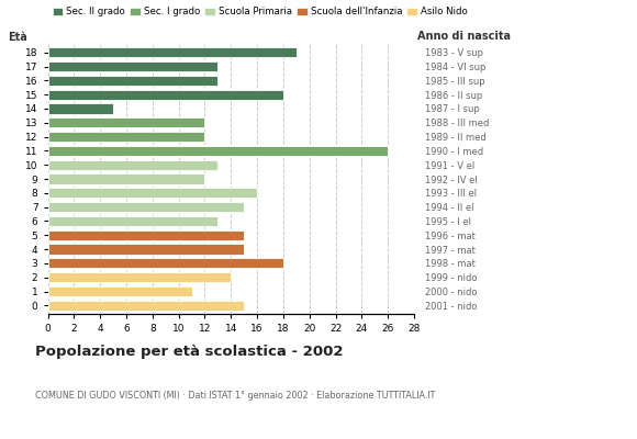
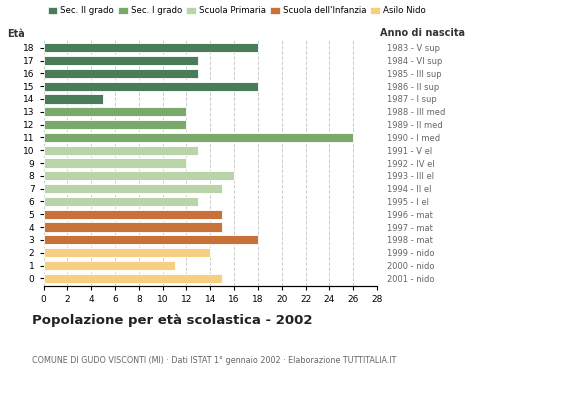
18: 19 -> 18
